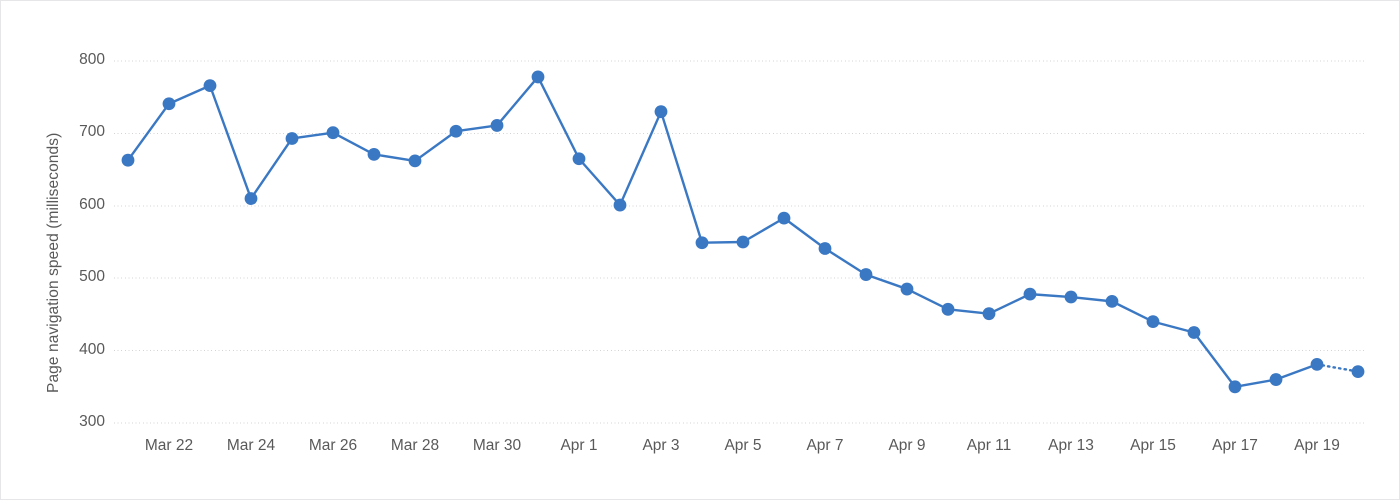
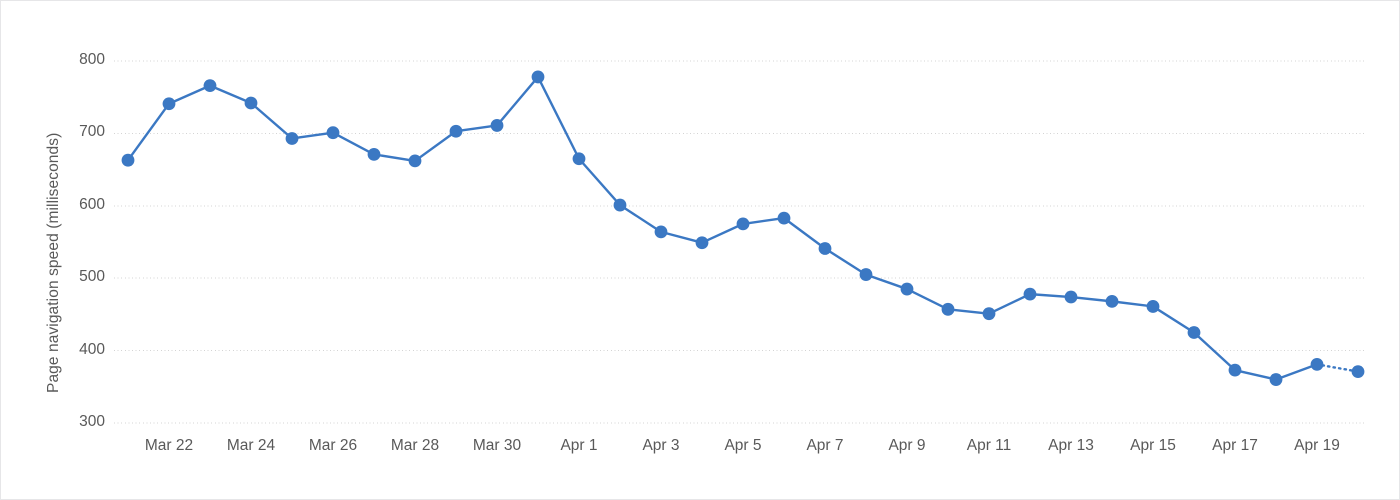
Mar 24: 610 -> 740
Apr 3: 730 -> 560
Apr 5: 550 -> 580
Apr 15: 440 -> 460
Apr 17: 350 -> 370
